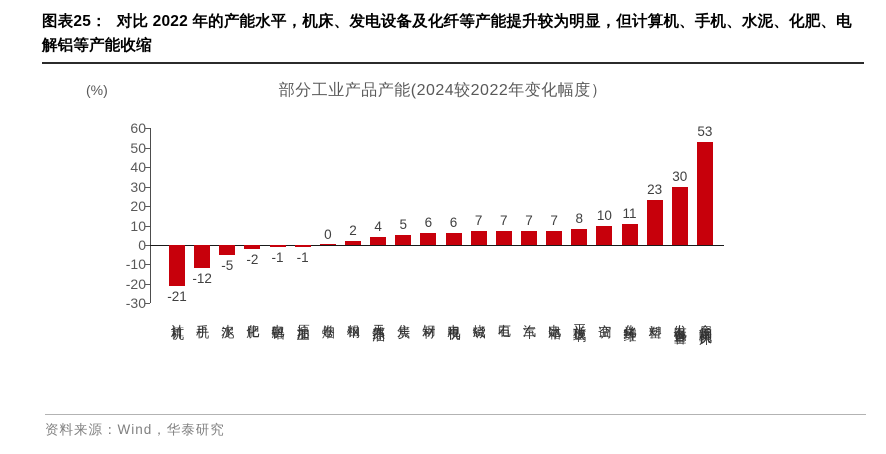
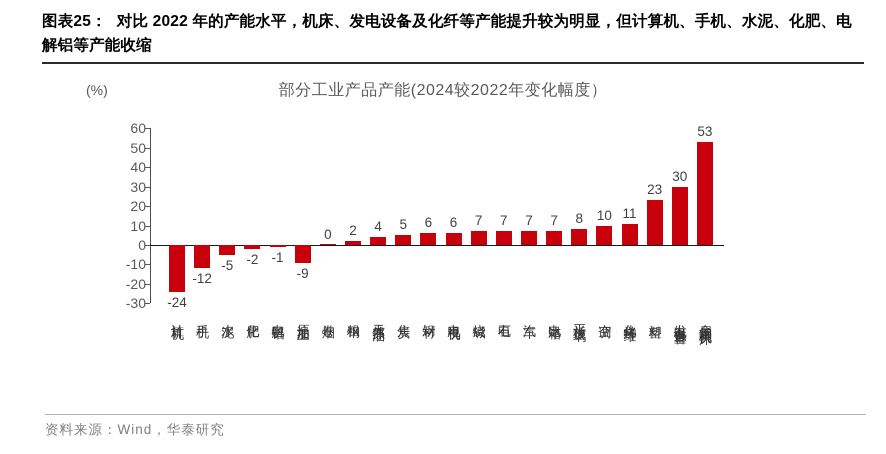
计算机: -21 -> -24
原油加工: -1 -> -9
